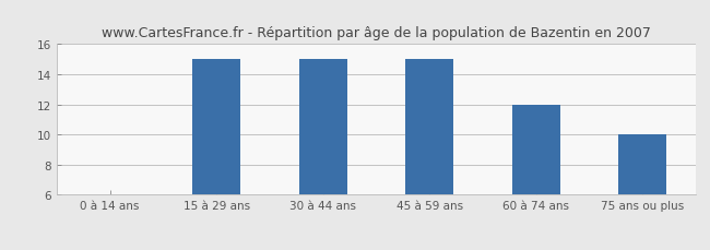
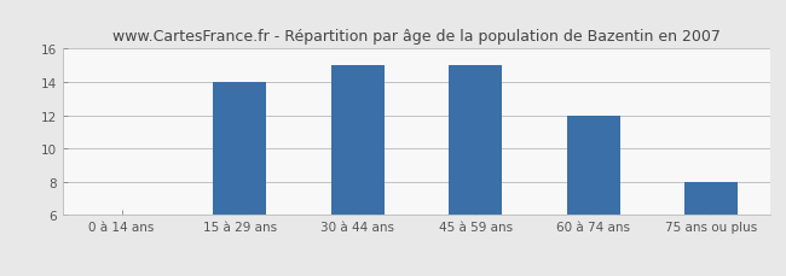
15 à 29 ans: 15 -> 14
75 ans ou plus: 10 -> 8
